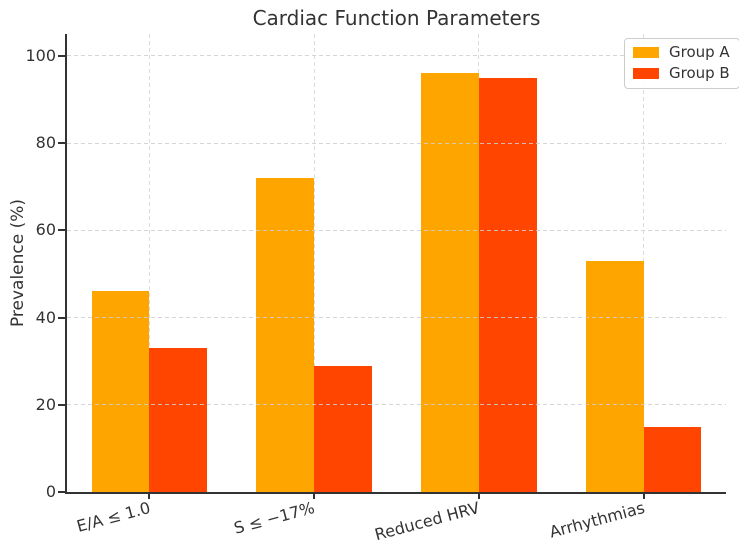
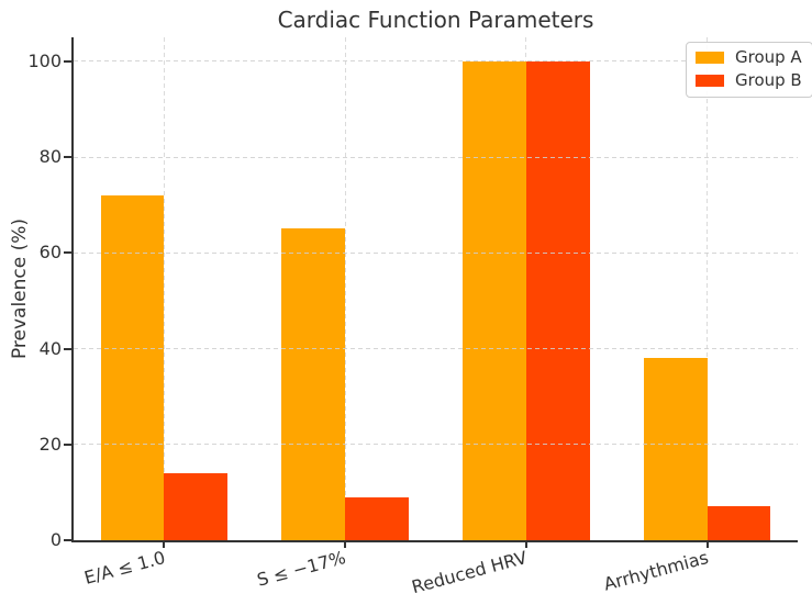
Group A/E/A ≤ 1.0: 46 -> 72
Group B/E/A ≤ 1.0: 33 -> 14
Group A/S ≤ −17%: 72 -> 65
Group B/S ≤ −17%: 29 -> 9
Group A/Reduced HRV: 96 -> 100
Group B/Reduced HRV: 95 -> 100
Group A/Arrhythmias: 53 -> 38
Group B/Arrhythmias: 15 -> 7
